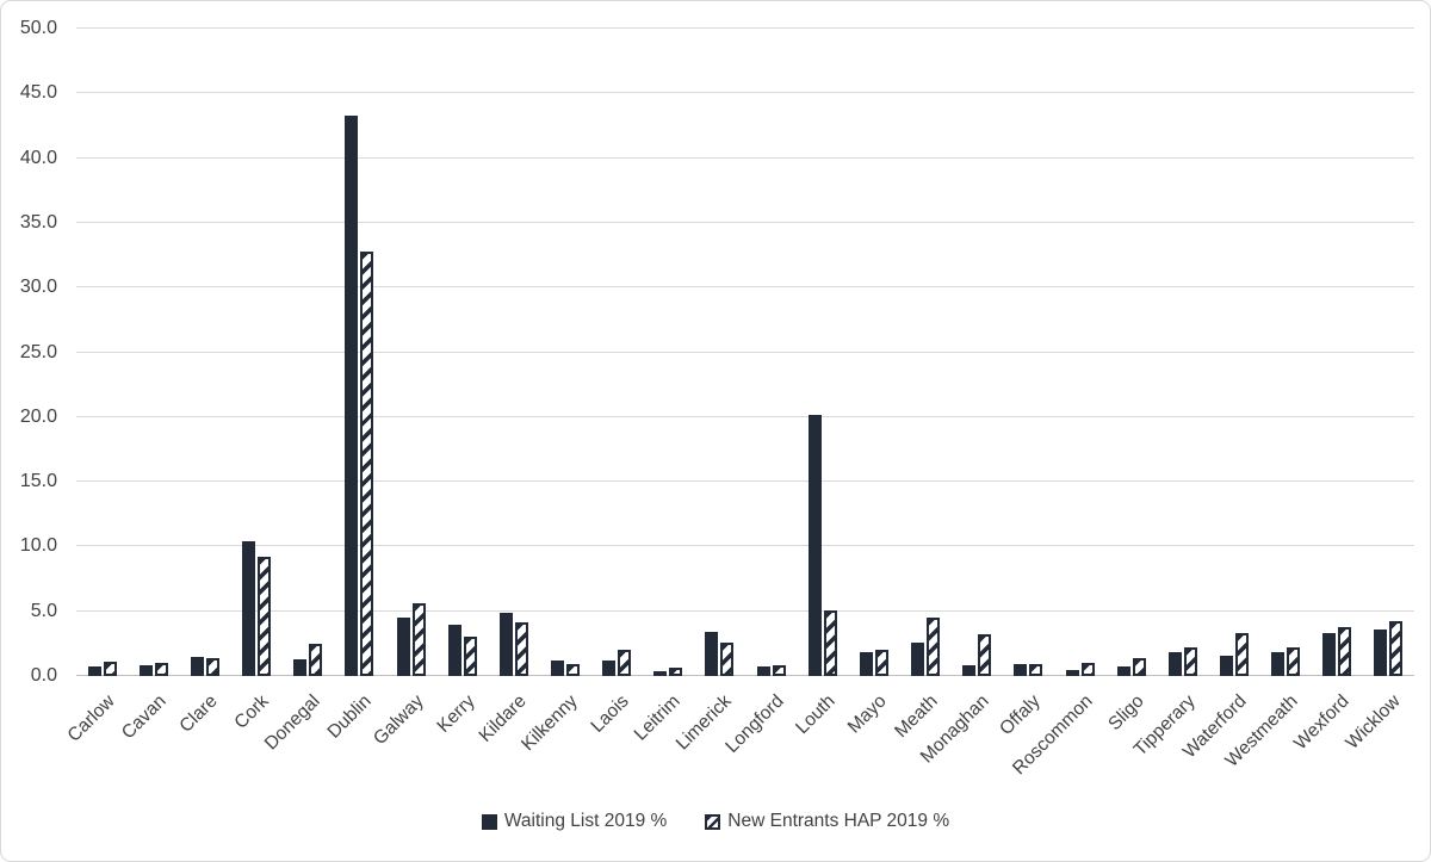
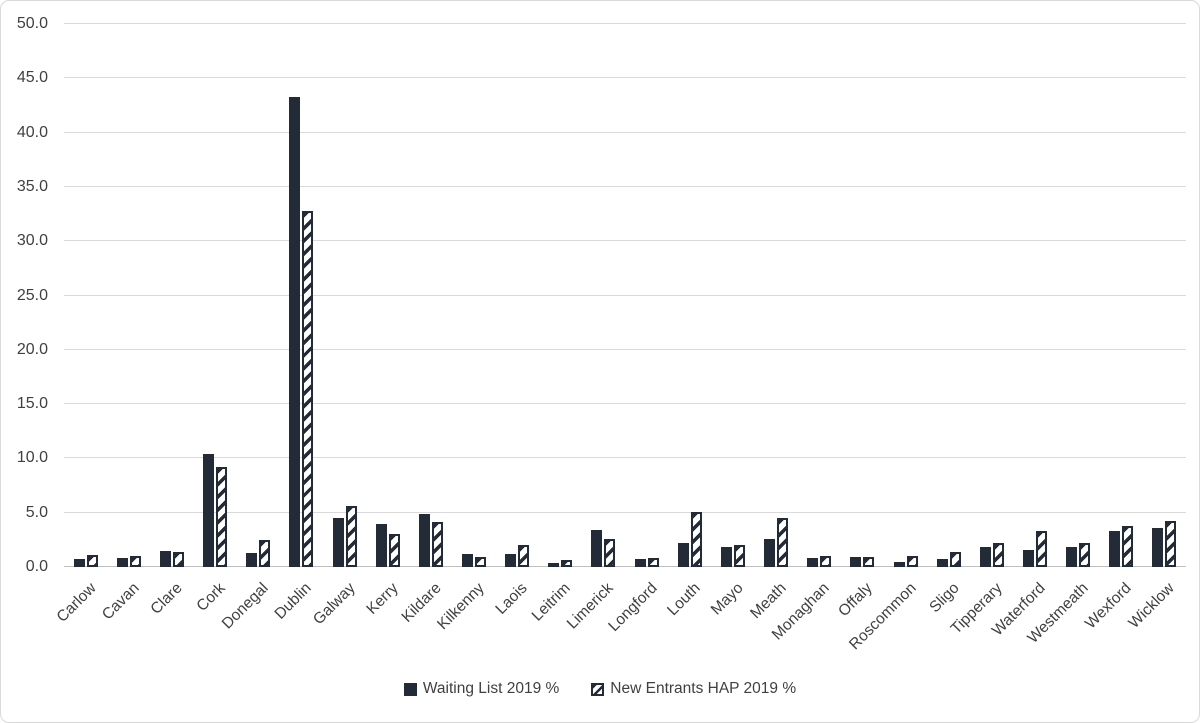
Waiting List 2019 %/Louth: 20.2 -> 2.2
New Entrants HAP 2019 %/Monaghan: 3.2 -> 1.0
